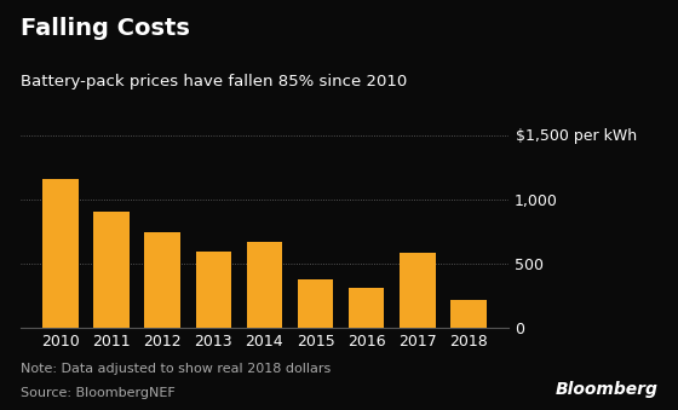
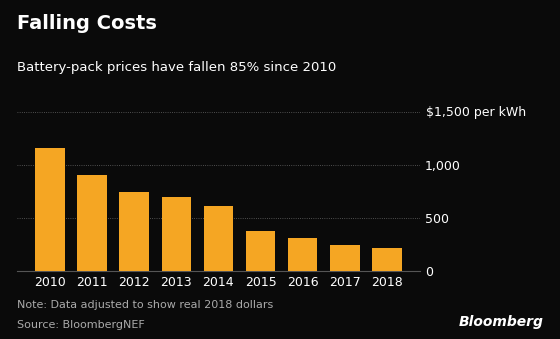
2013: 600 -> 700
2014: 670 -> 620
2017: 590 -> 250
